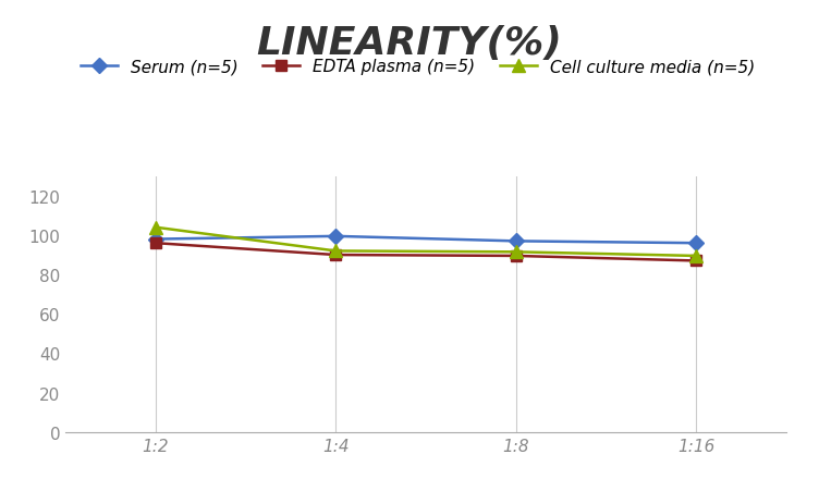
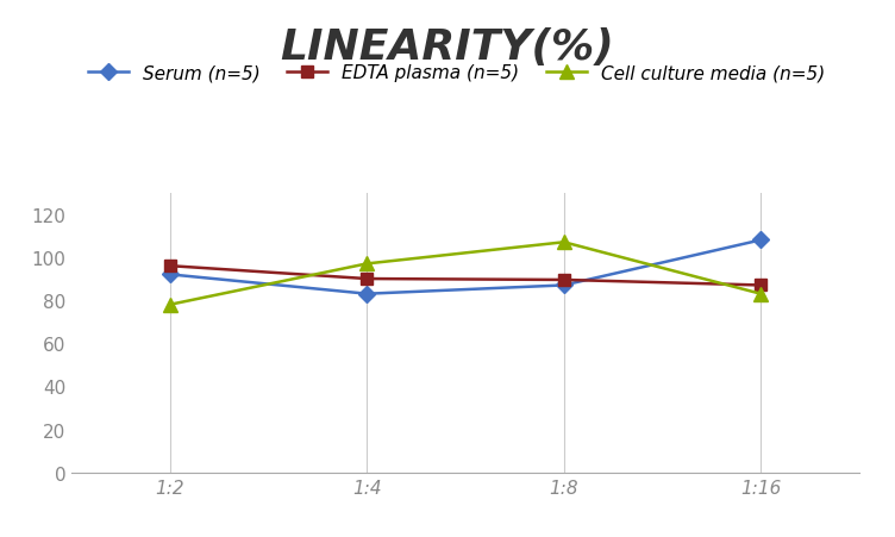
Serum (n=5)/1:2: 98 -> 92
Cell culture media (n=5)/1:2: 104 -> 78
Serum (n=5)/1:4: 100 -> 83
Cell culture media (n=5)/1:4: 92 -> 97
Serum (n=5)/1:8: 97 -> 87
Cell culture media (n=5)/1:8: 92 -> 107
Serum (n=5)/1:16: 96 -> 108
Cell culture media (n=5)/1:16: 90 -> 83
